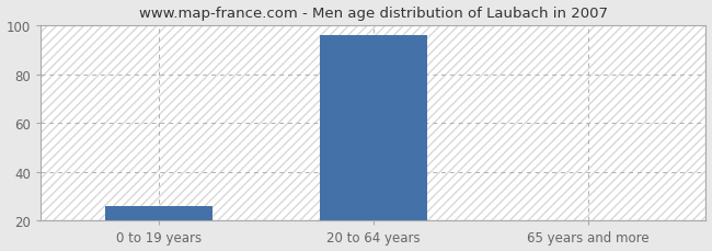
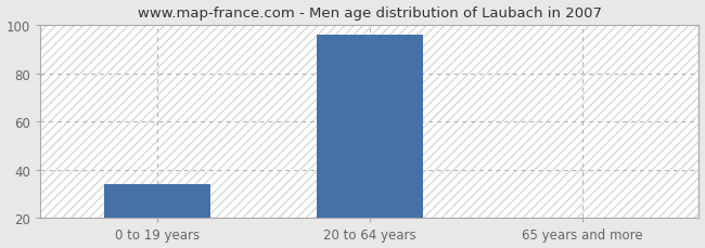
0 to 19 years: 26 -> 34
